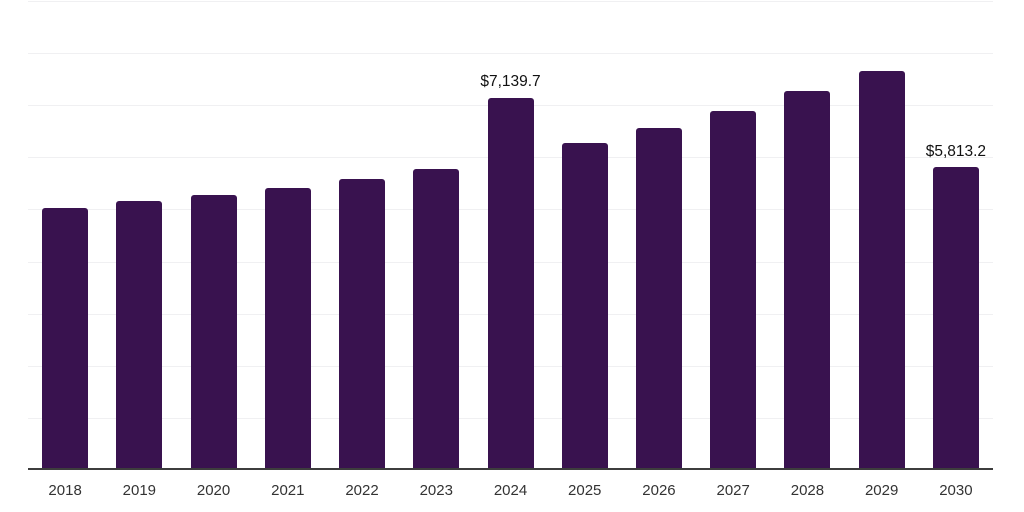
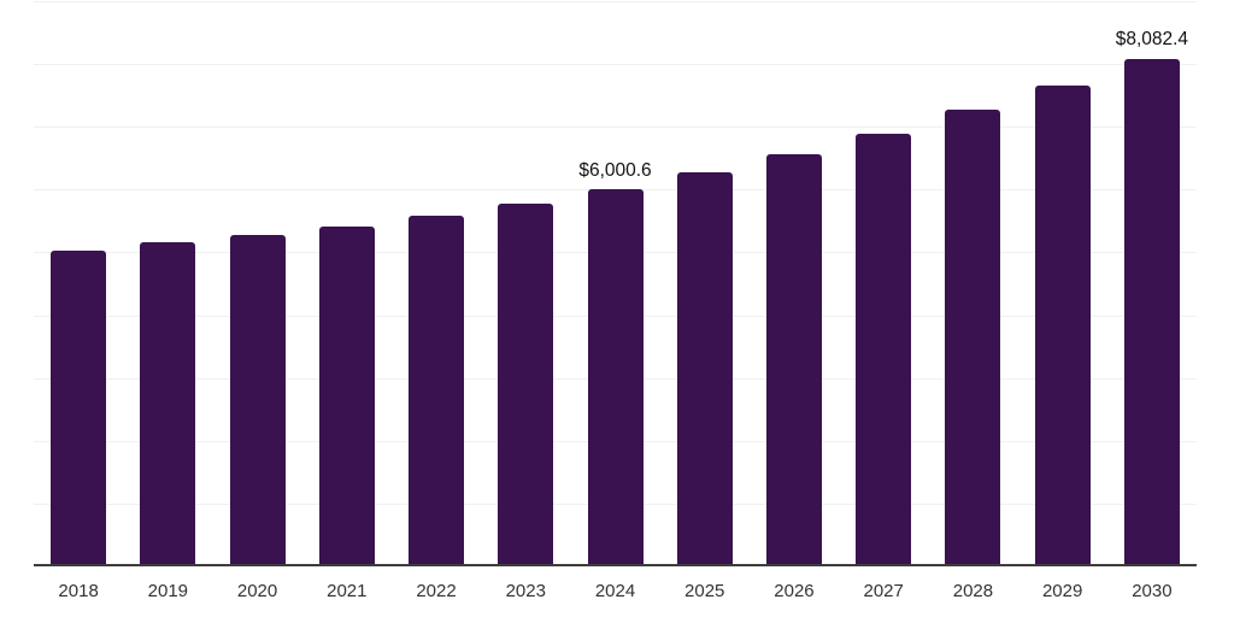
2024: $7,139.7 -> $6,000.6
2030: $5,813.2 -> $8,082.4
